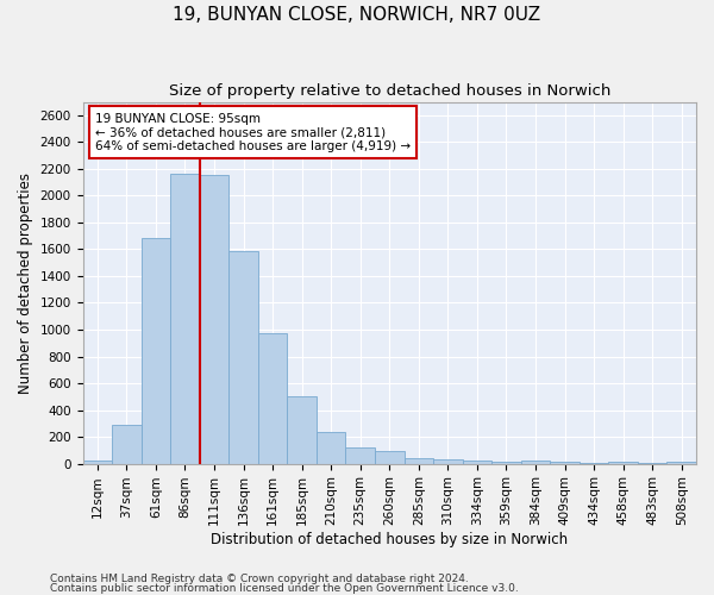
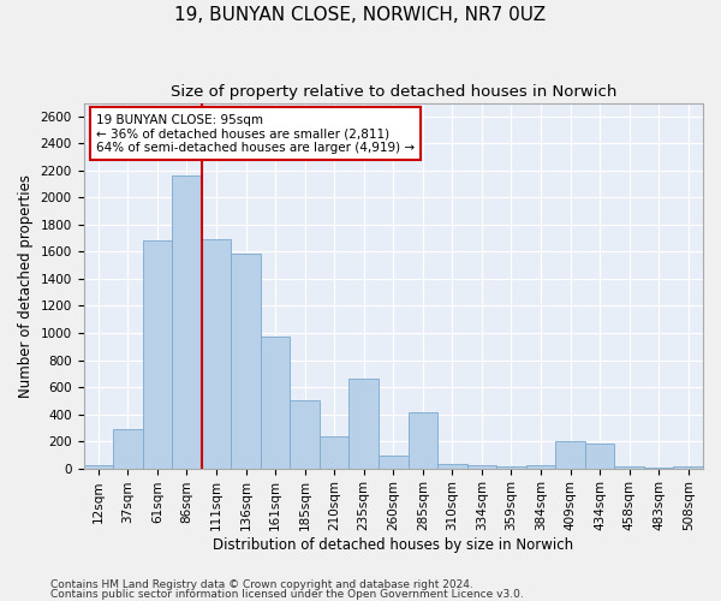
111sqm: 2150 -> 1690
235sqm: 120 -> 660
285sqm: 40 -> 410
409sqm: 10 -> 200
434sqm: 0 -> 180
